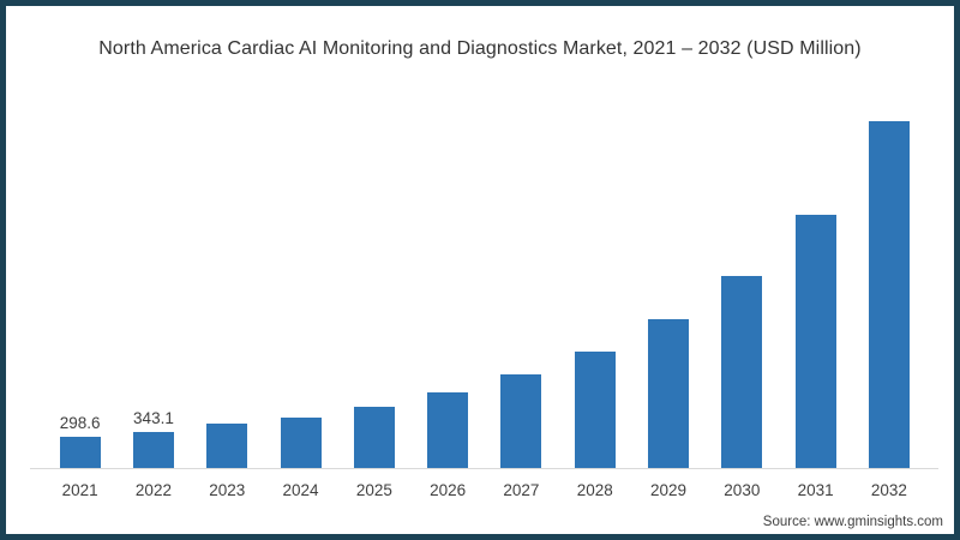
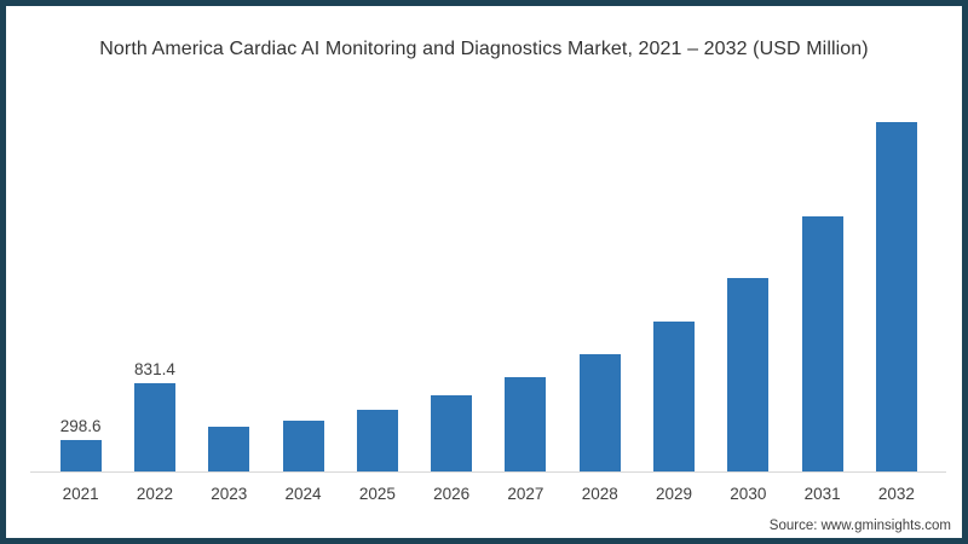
2022: 343.1 -> 831.4
